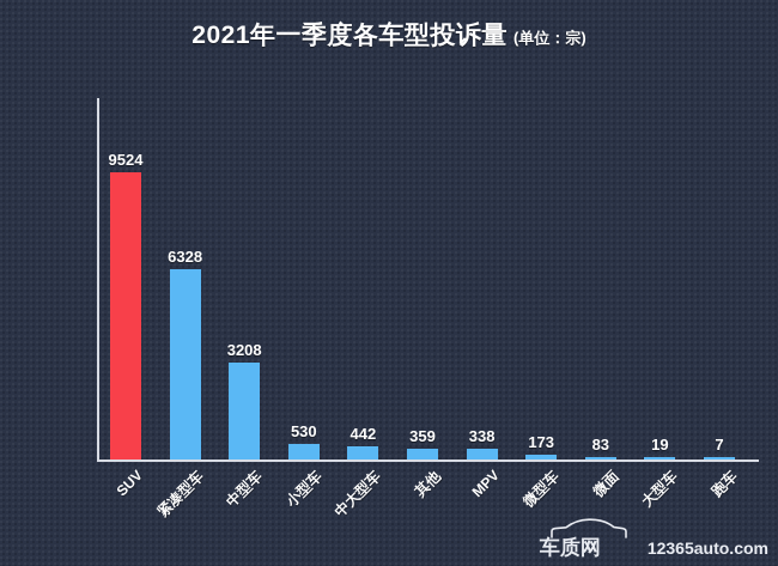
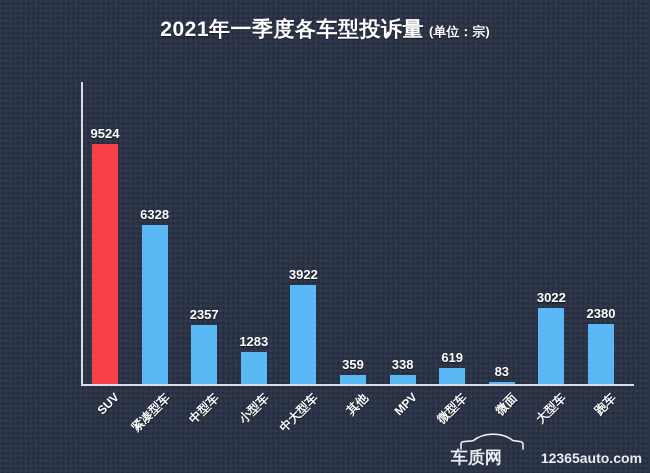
中型车: 3208 -> 2357
小型车: 530 -> 1283
中大型车: 442 -> 3922
微型车: 173 -> 619
大型车: 19 -> 3022
跑车: 7 -> 2380
